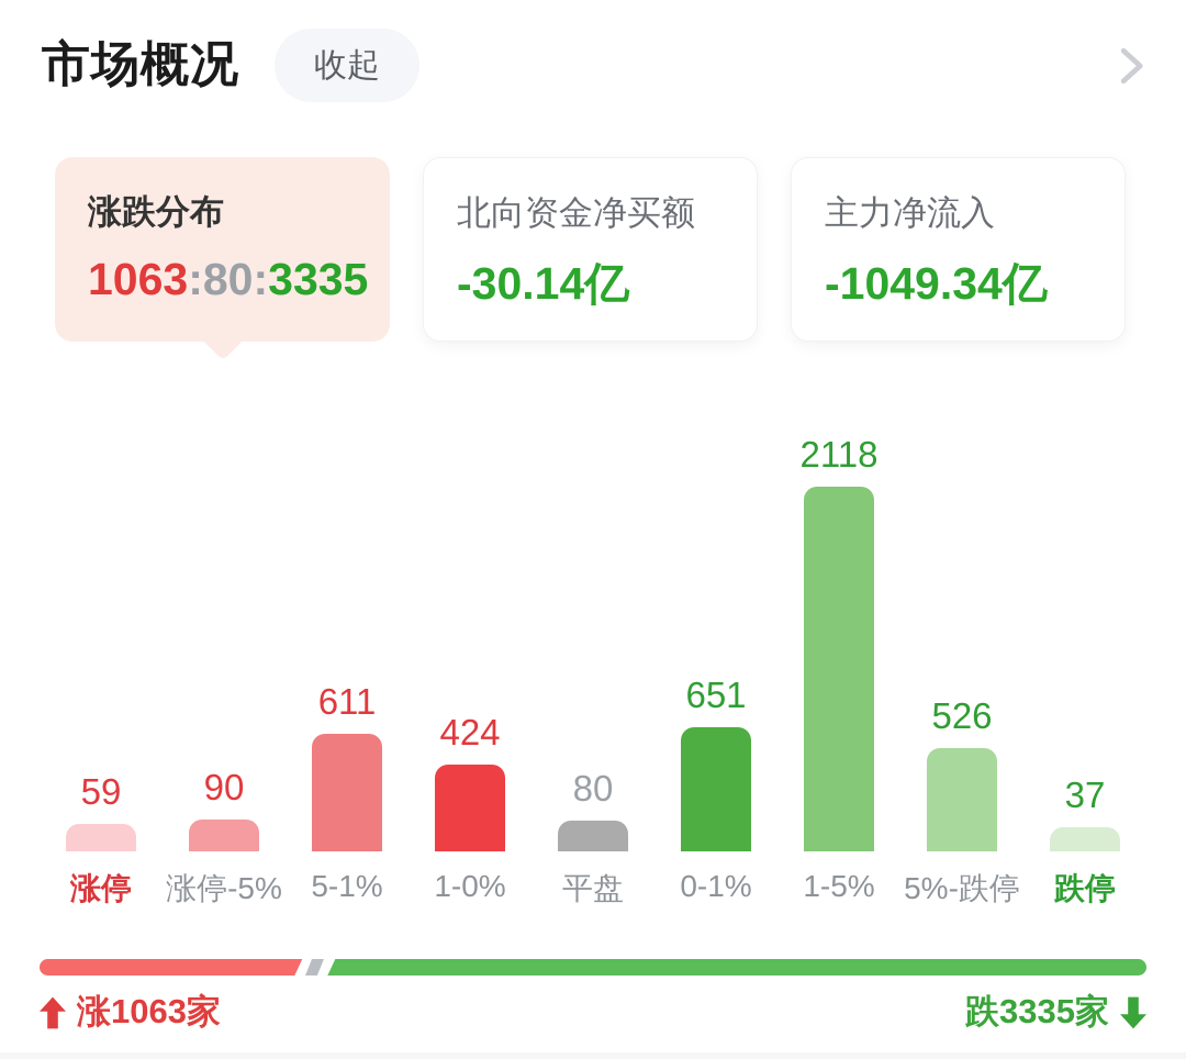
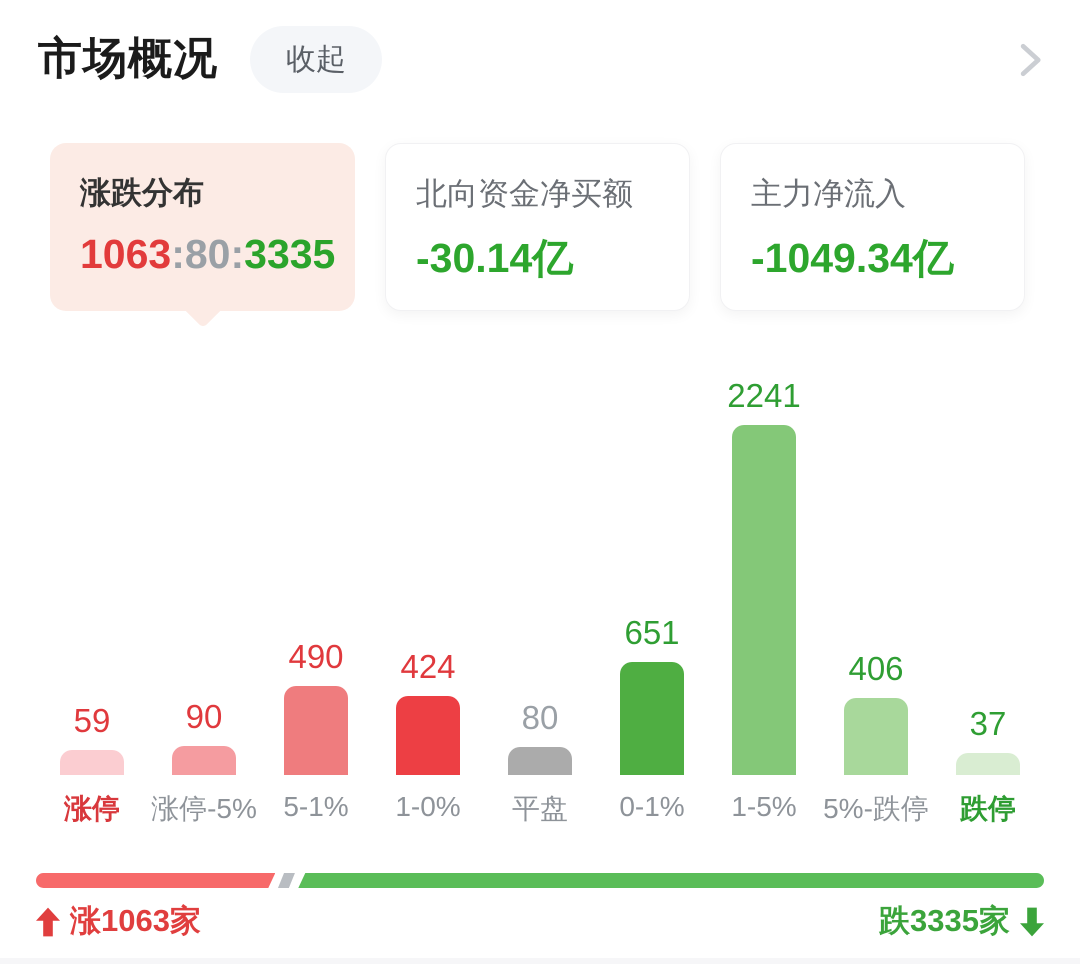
5-1%: 611 -> 490
1-5%: 2118 -> 2241
5%-跌停: 526 -> 406
